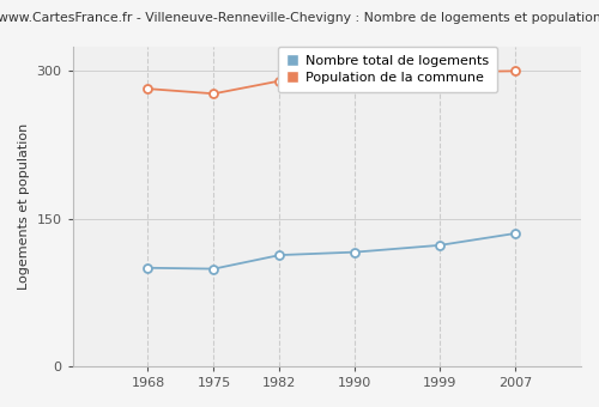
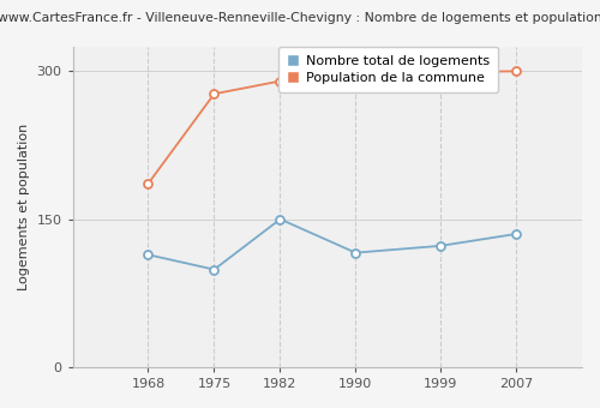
Nombre total de logements/1968: 100 -> 114
Population de la commune/1968: 282 -> 186
Nombre total de logements/1982: 113 -> 150
